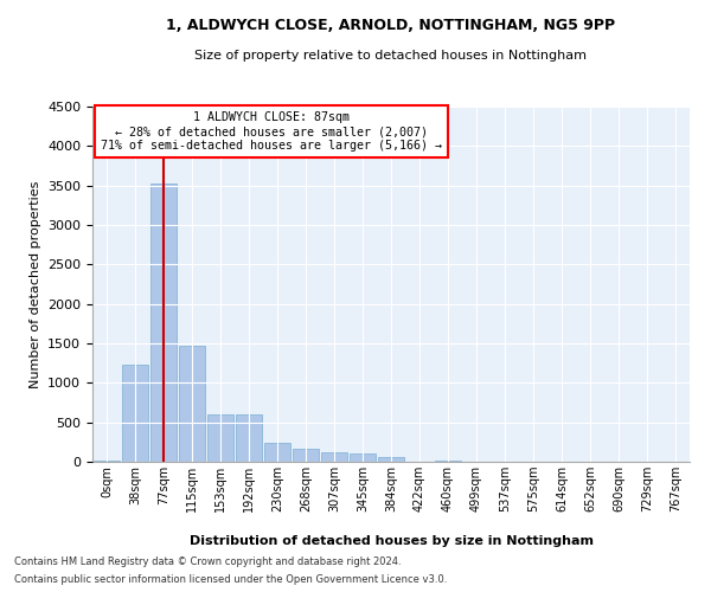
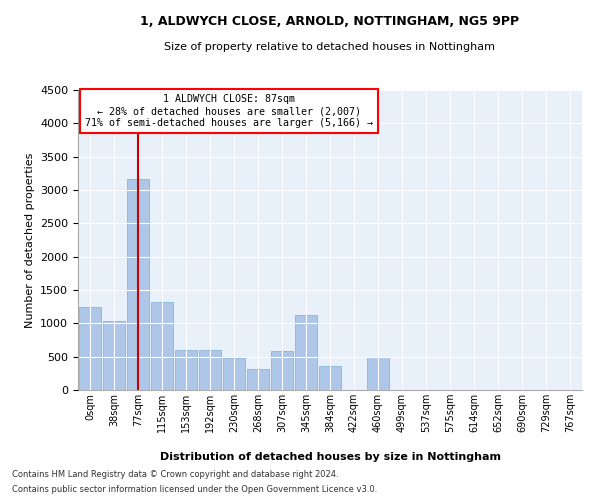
0sqm: 10 -> 1240
38sqm: 1230 -> 1040
77sqm: 3530 -> 3160
115sqm: 1470 -> 1320
230sqm: 240 -> 480
268sqm: 170 -> 320
307sqm: 120 -> 580
345sqm: 100 -> 1120
384sqm: 60 -> 360
460sqm: 10 -> 500
